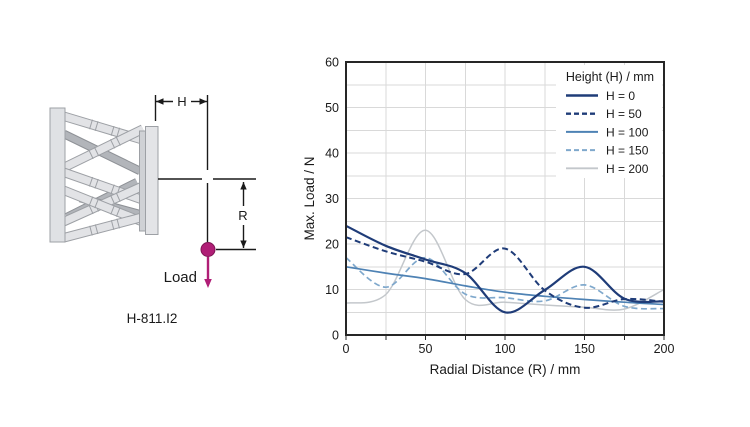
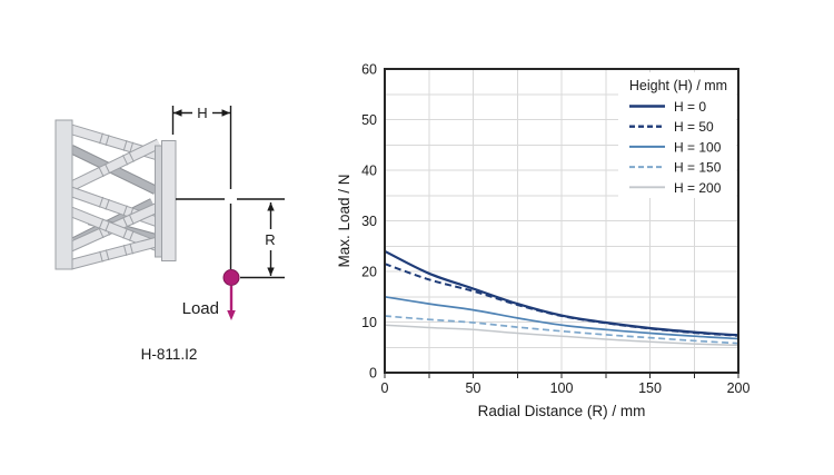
H = 150/0: 17 -> 11
H = 200/0: 7 -> 9
H = 150/50: 17 -> 10
H = 200/50: 23 -> 8
H = 0/100: 5 -> 11
H = 50/100: 19 -> 11
H = 0/150: 15 -> 9
H = 50/150: 6 -> 9
H = 150/150: 11 -> 7
H = 200/200: 10 -> 5
